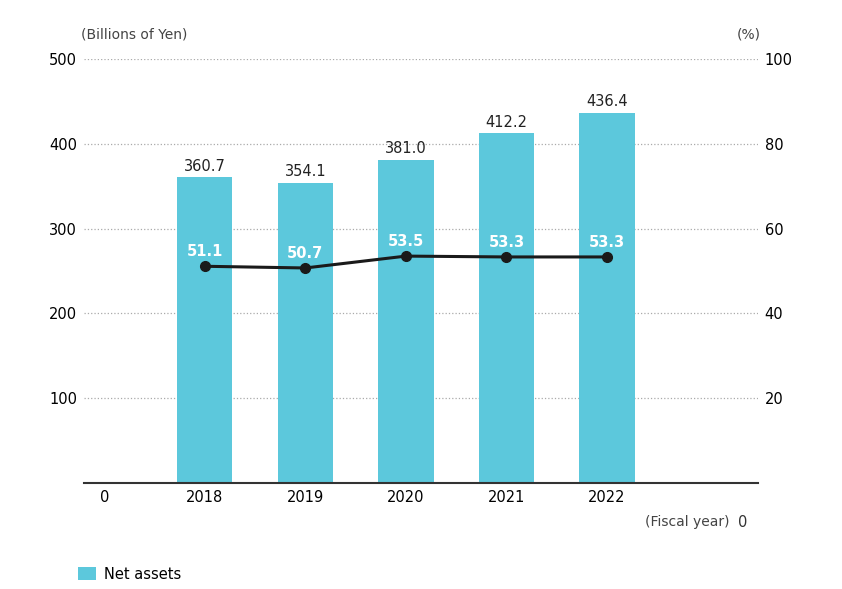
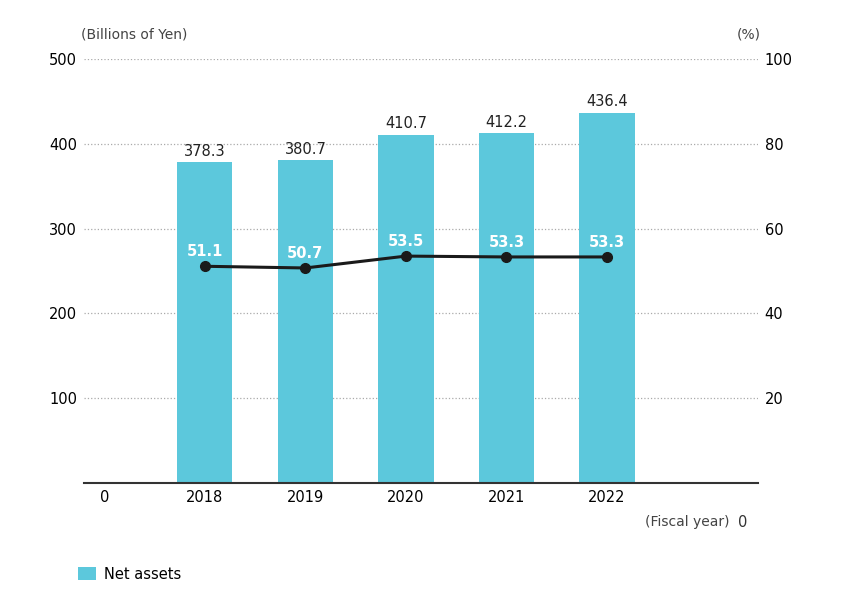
Net assets/2018: 360.7 -> 378.3
Net assets/2019: 354.1 -> 380.7
Net assets/2020: 381.0 -> 410.7
